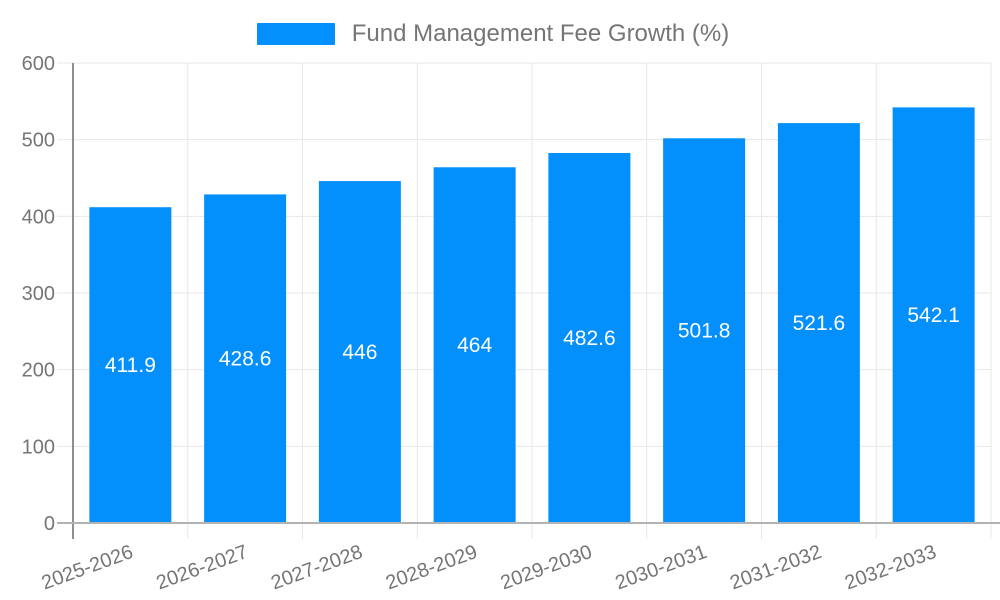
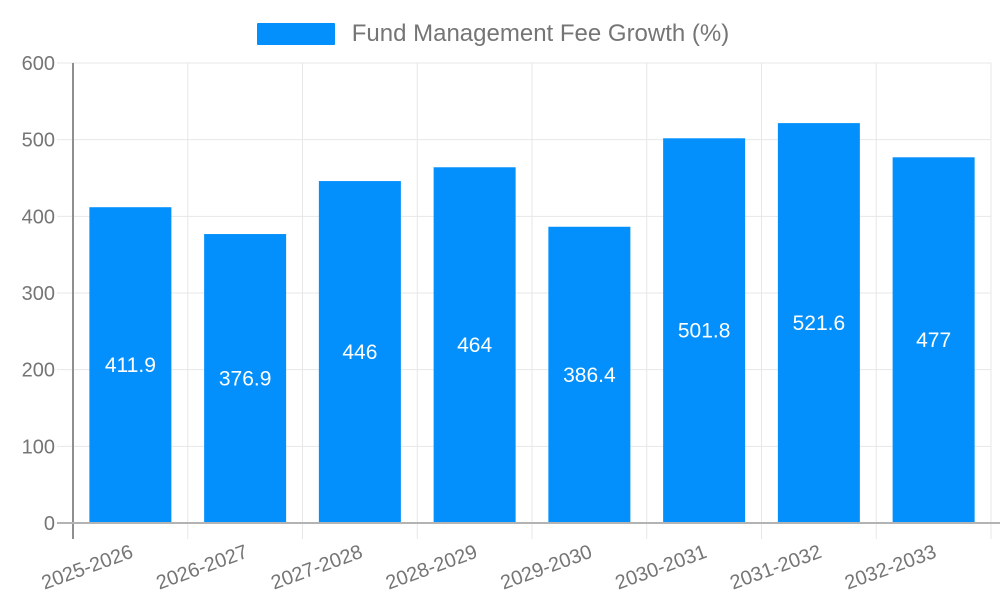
2026-2027: 428.6 -> 376.9
2029-2030: 482.6 -> 386.4
2032-2033: 542.1 -> 477
